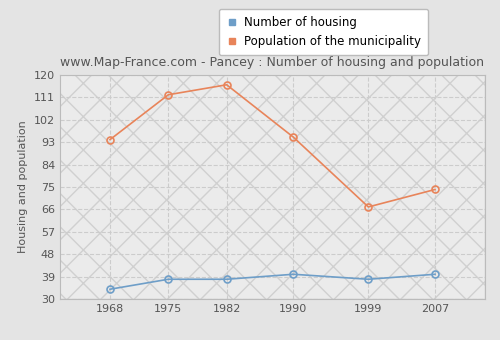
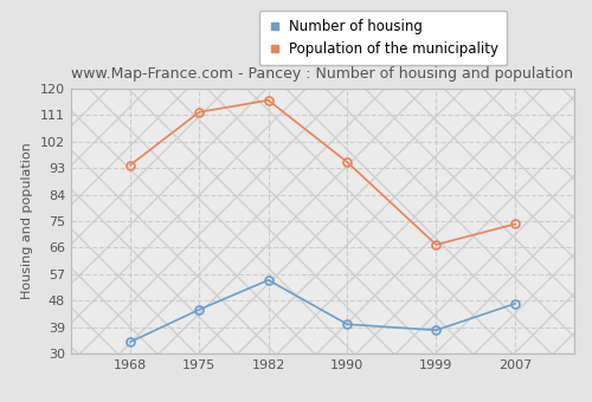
Number of housing/1975: 38 -> 45
Number of housing/1982: 38 -> 55
Number of housing/2007: 40 -> 47
